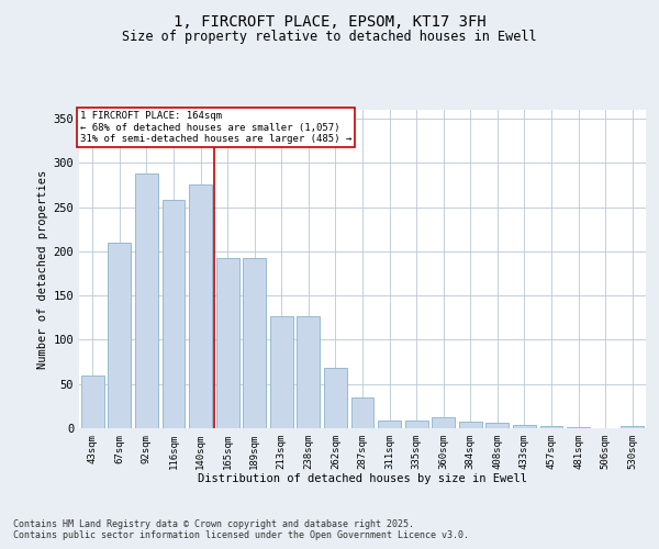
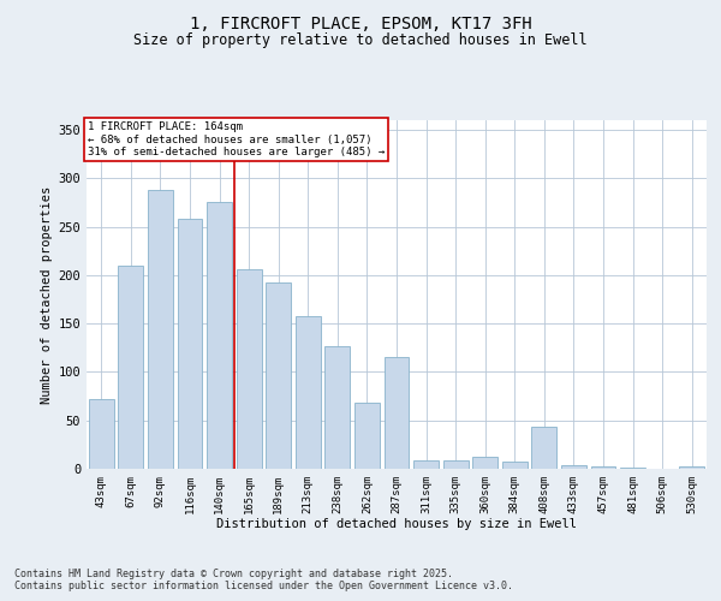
43sqm: 60 -> 72
165sqm: 193 -> 206
213sqm: 127 -> 158
287sqm: 35 -> 116
408sqm: 6 -> 44
